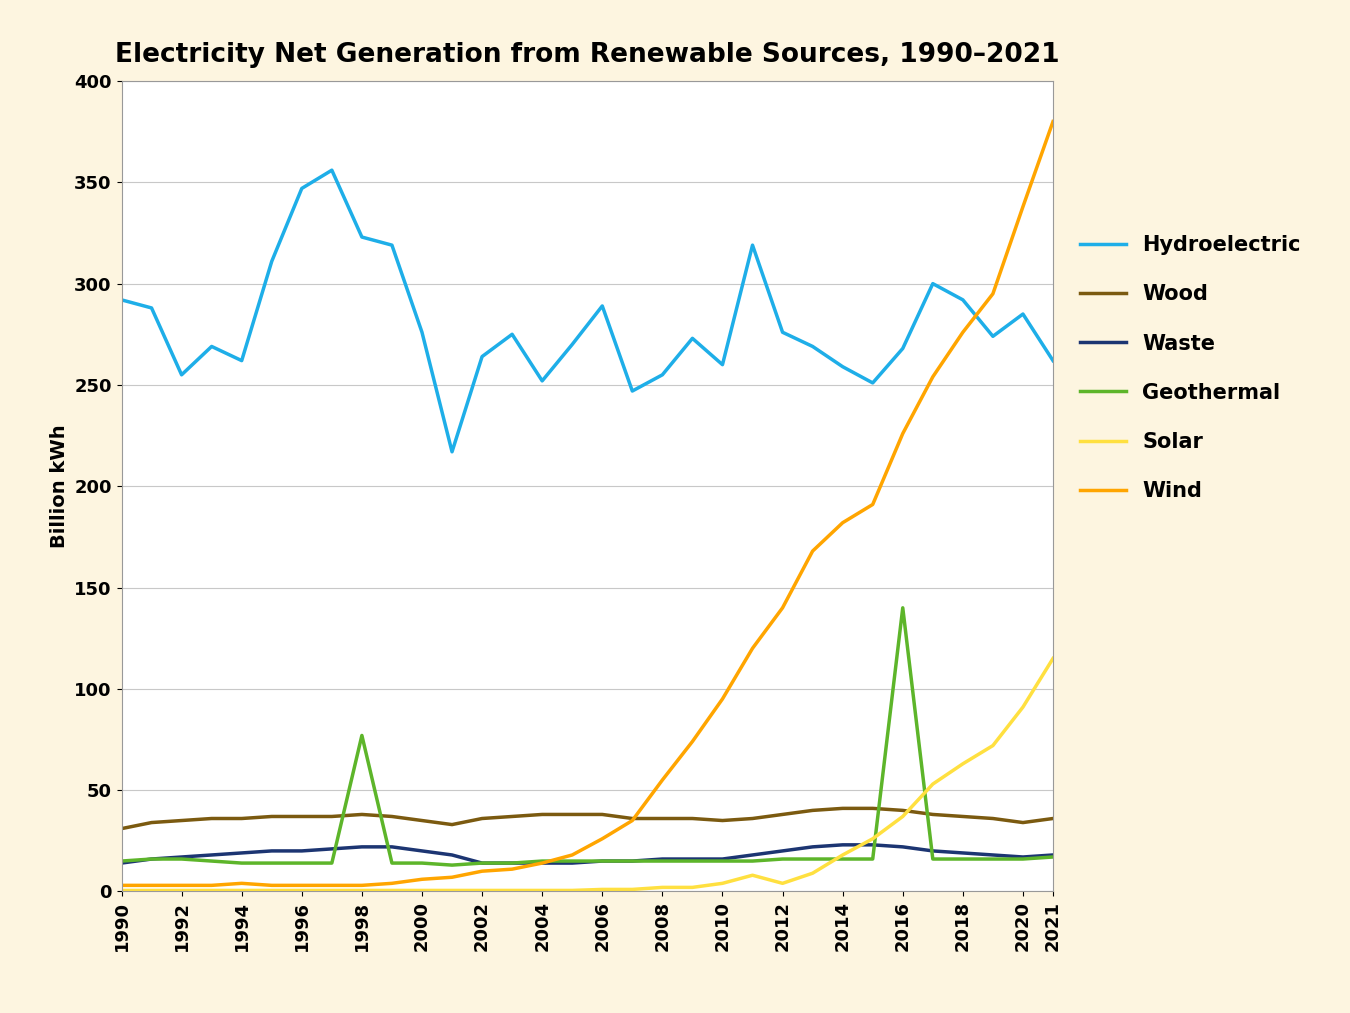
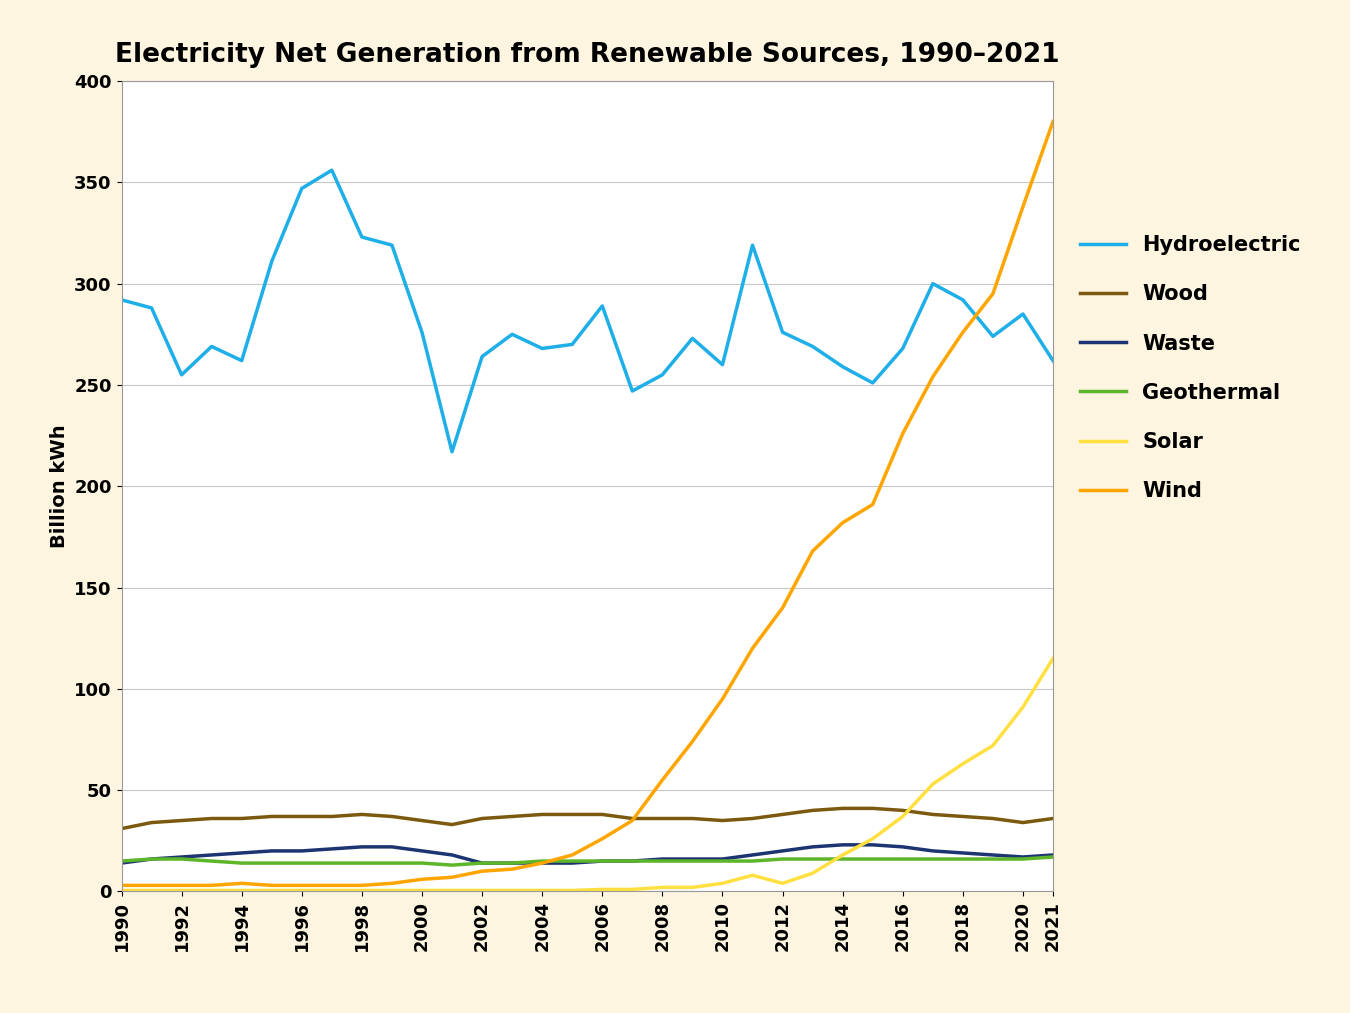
Geothermal/1998: 77 -> 14
Hydroelectric/2004: 252 -> 268
Geothermal/2016: 140 -> 16
